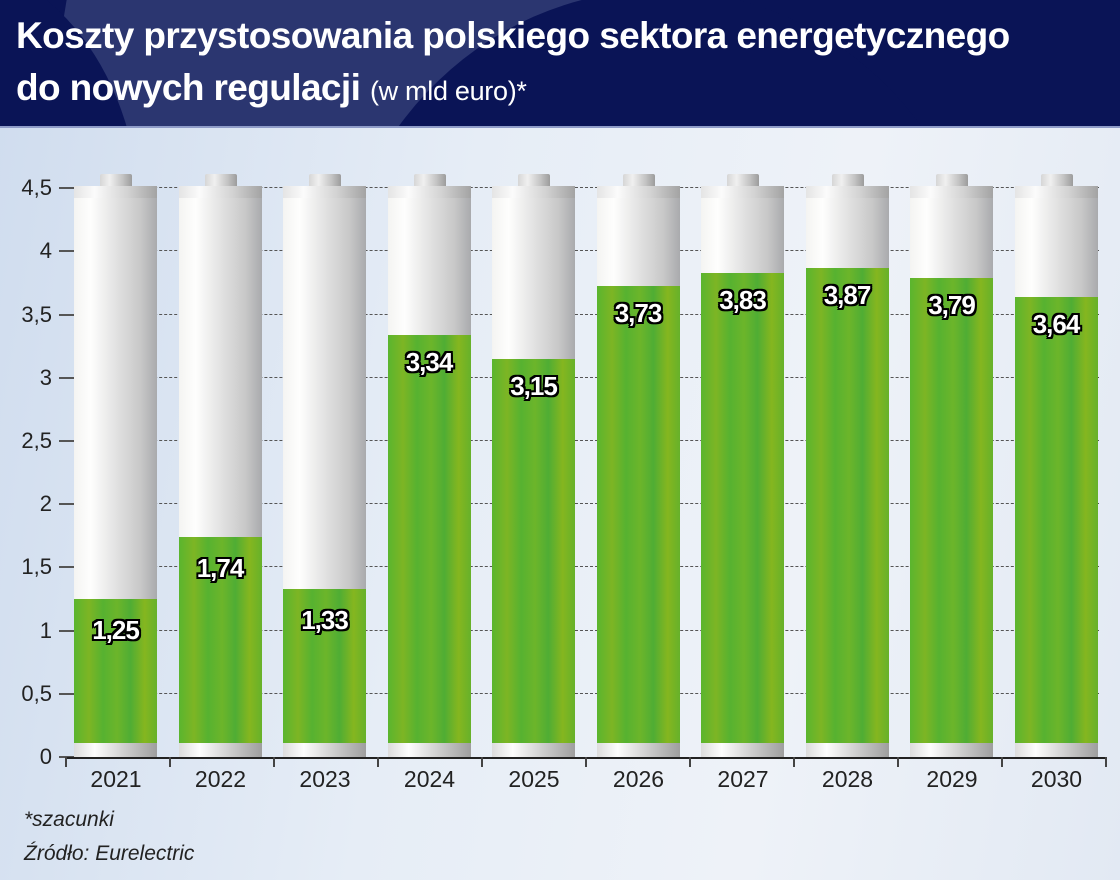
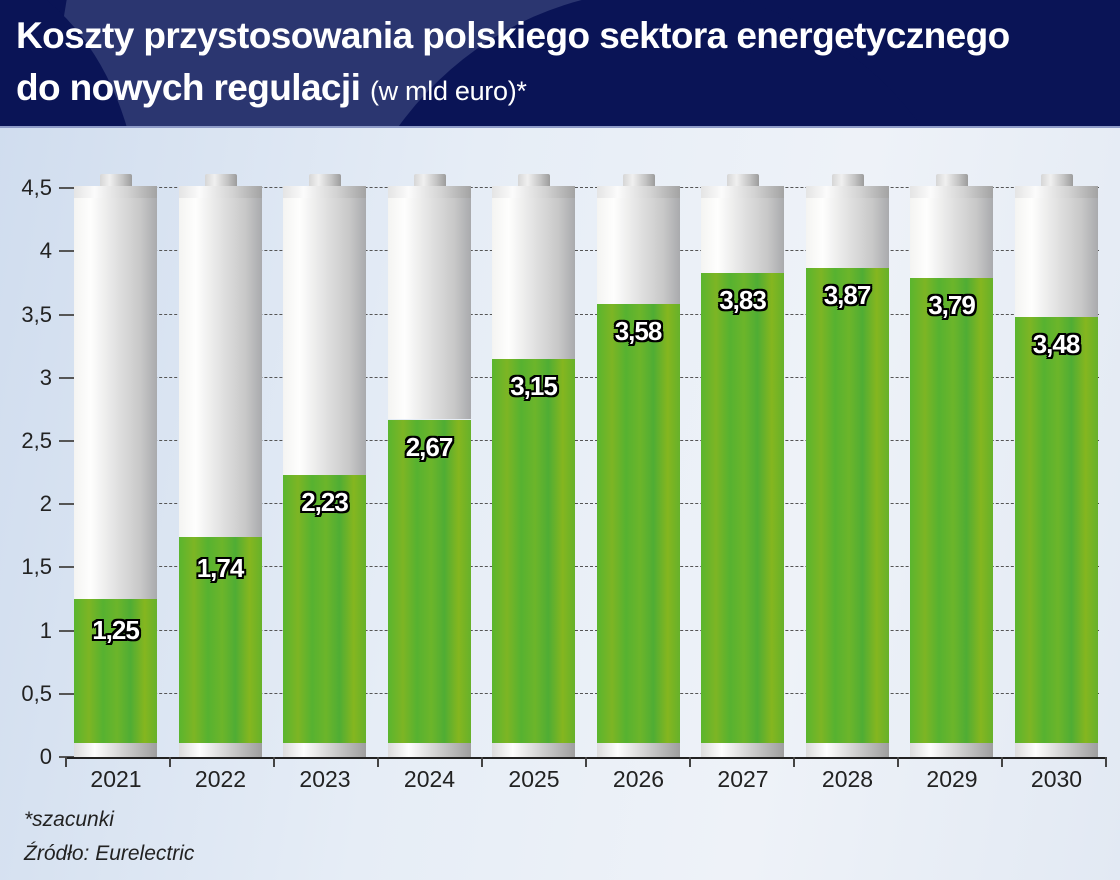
2023: 1,33 -> 2,23
2024: 3,34 -> 2,67
2026: 3,73 -> 3,58
2030: 3,64 -> 3,48
